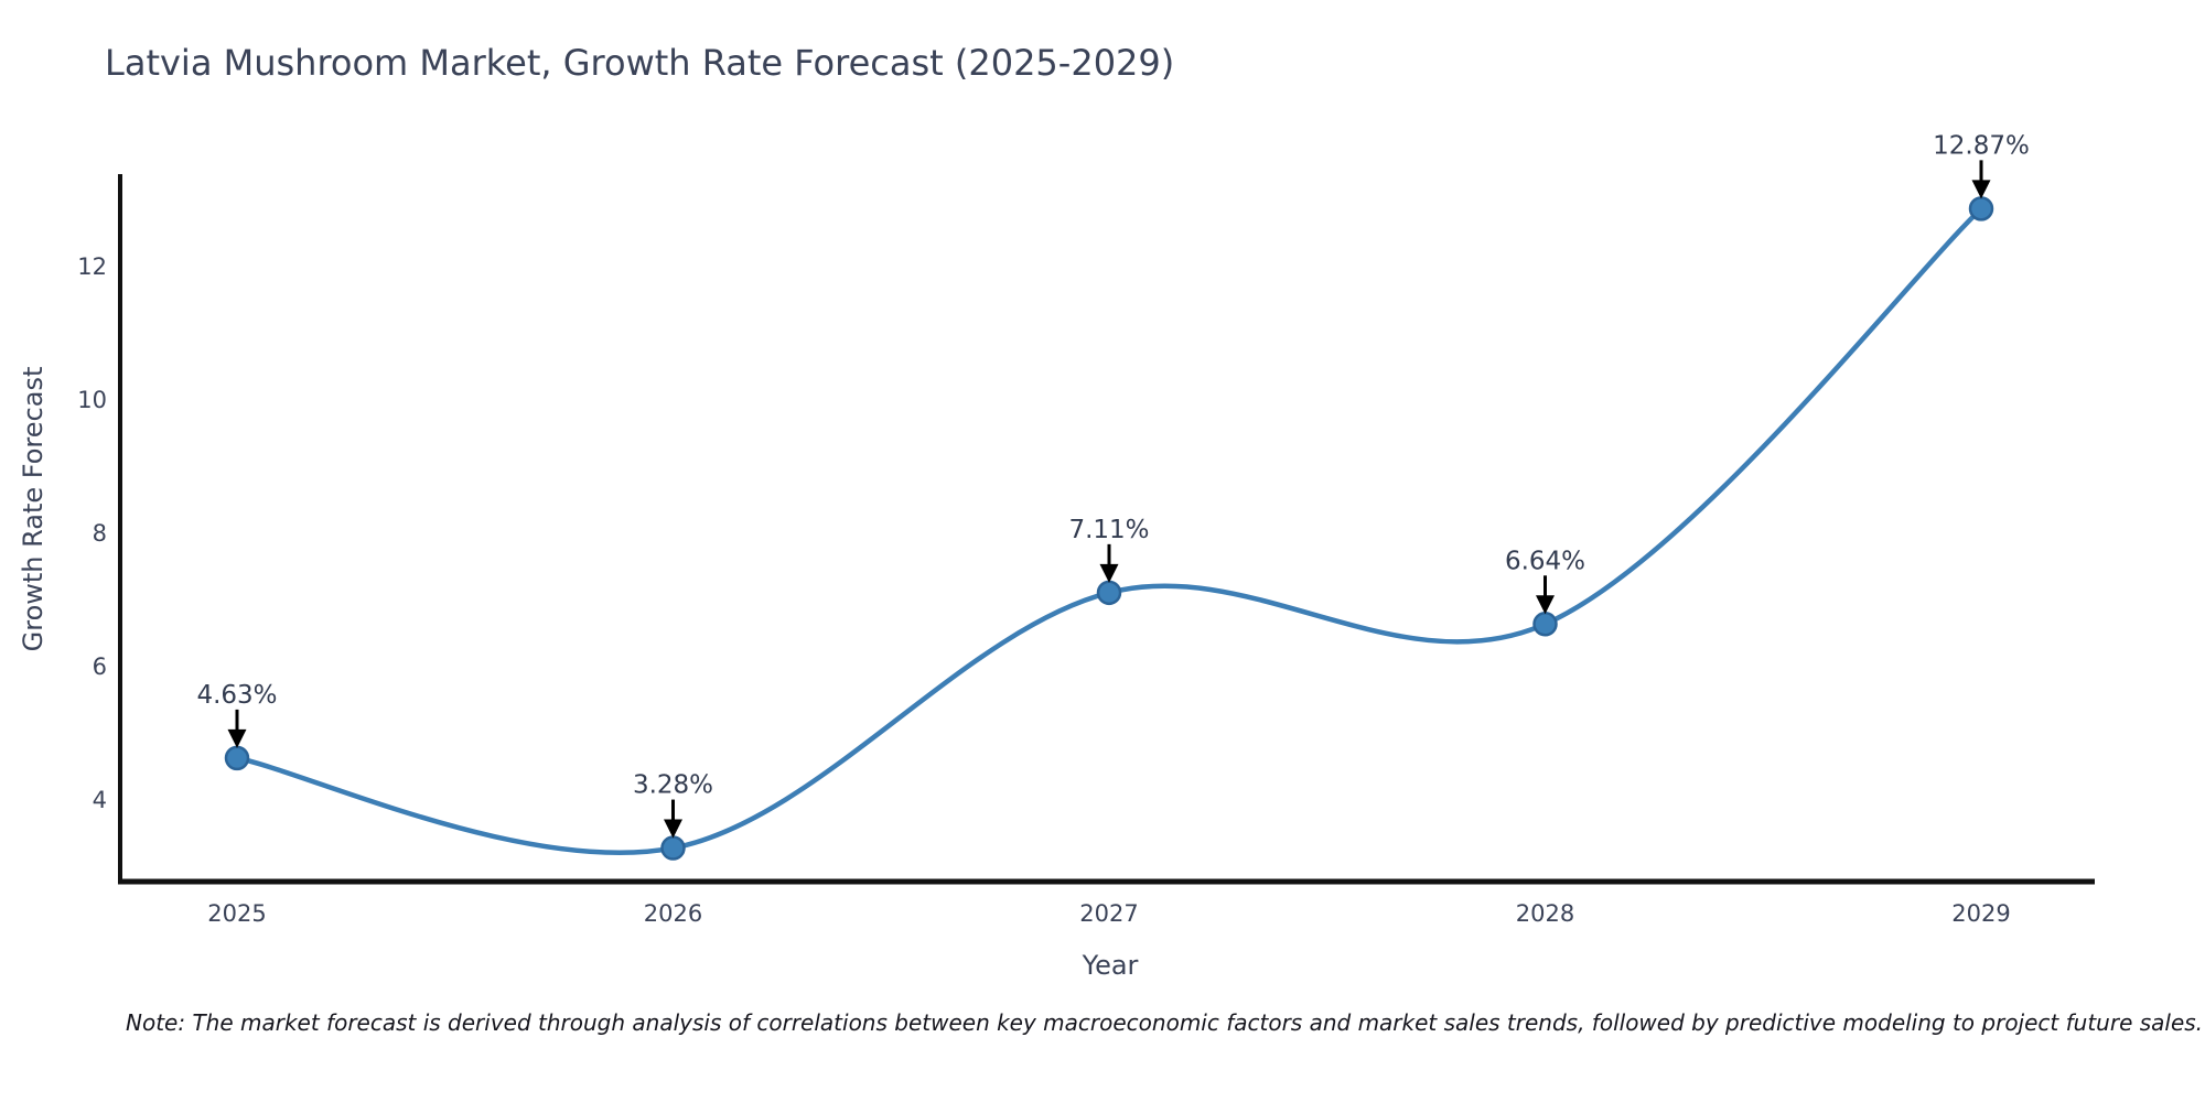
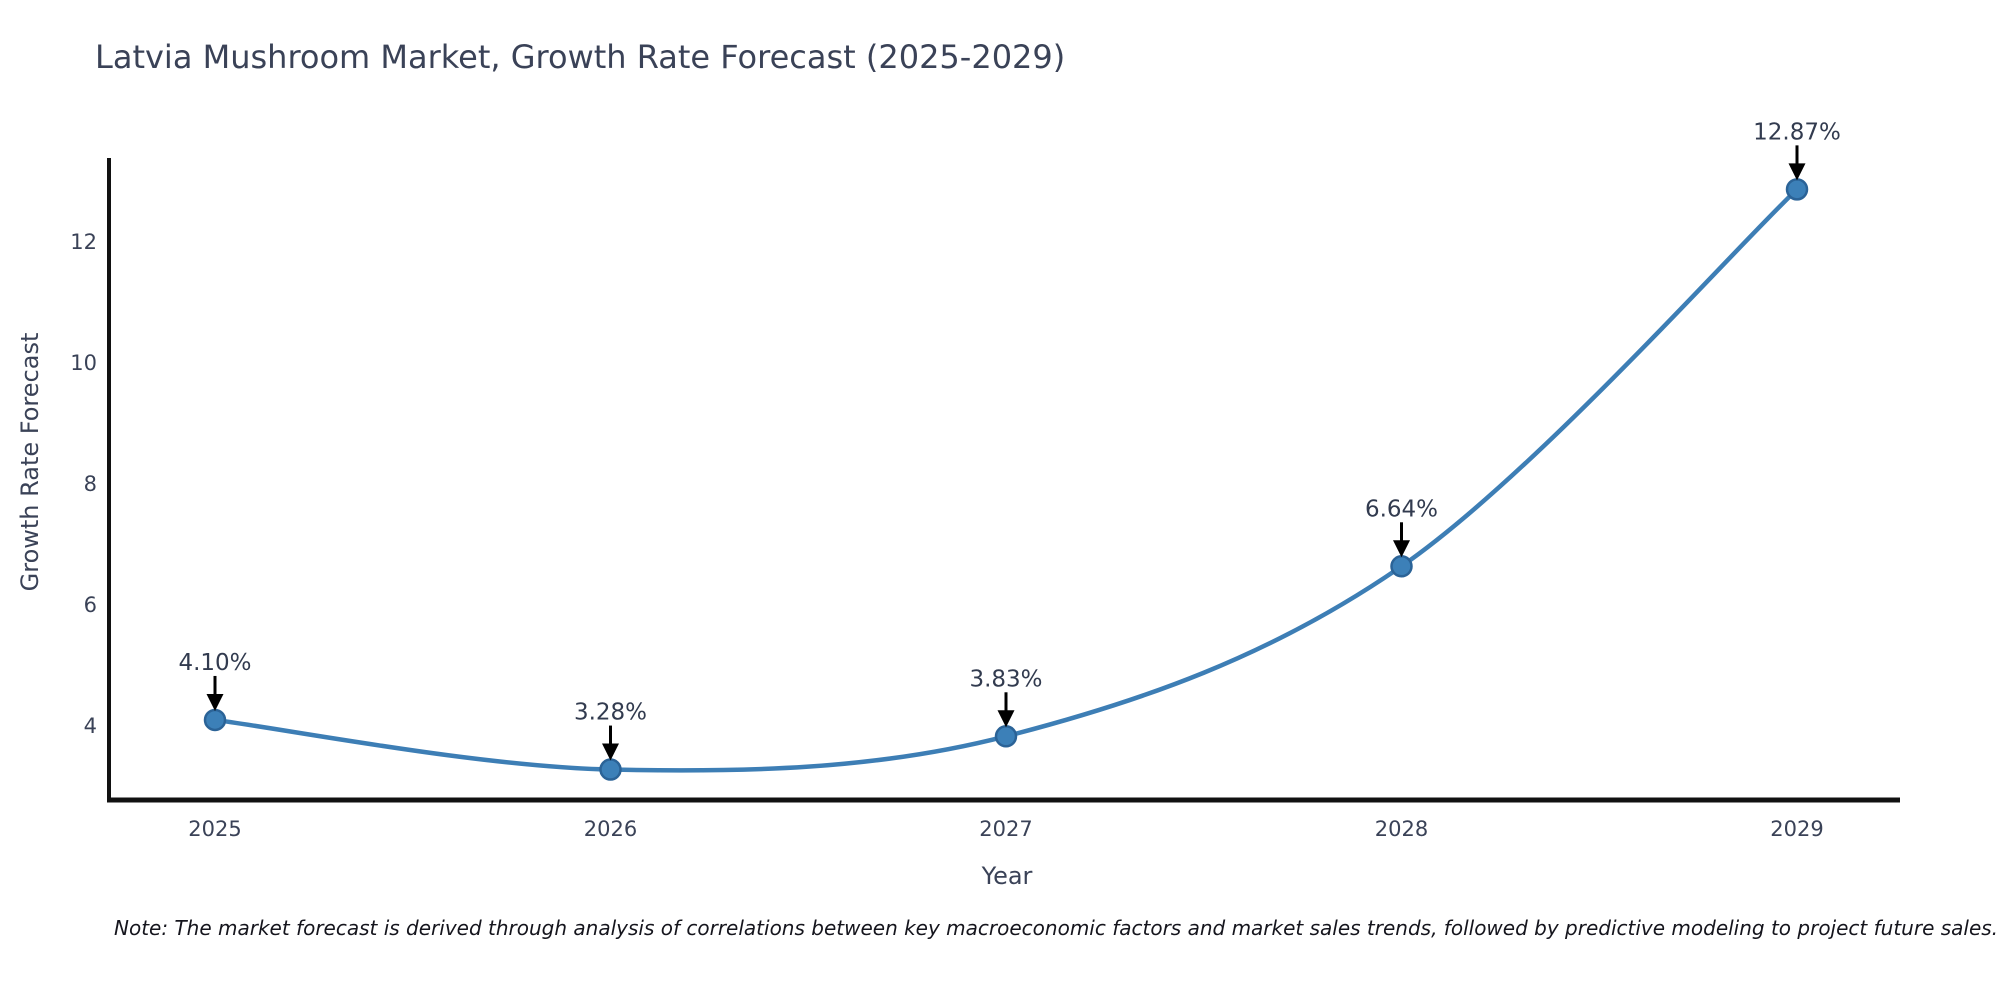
2025: 4.63% -> 4.10%
2027: 7.11% -> 3.83%
